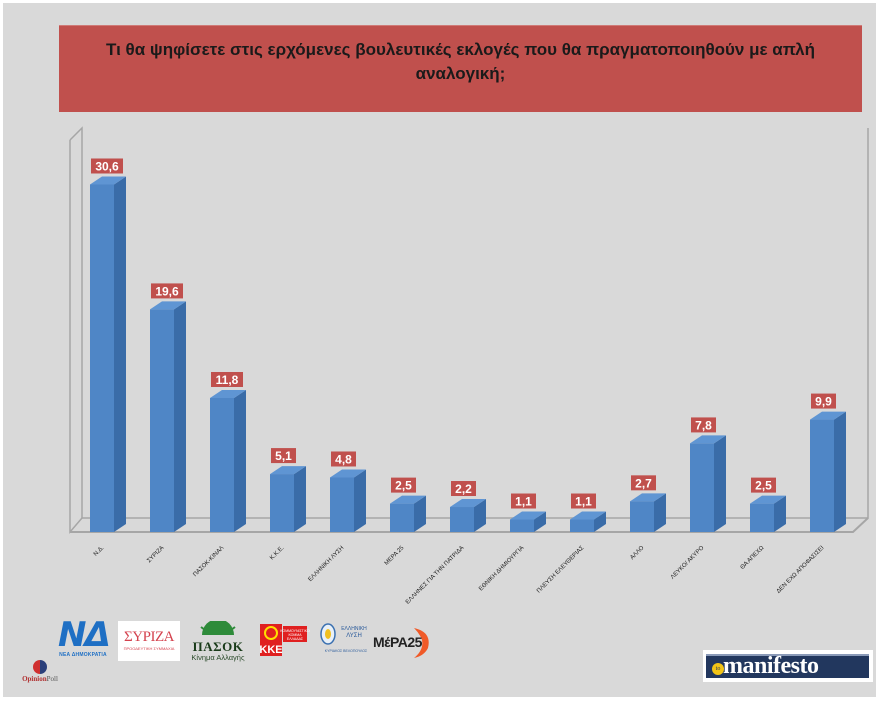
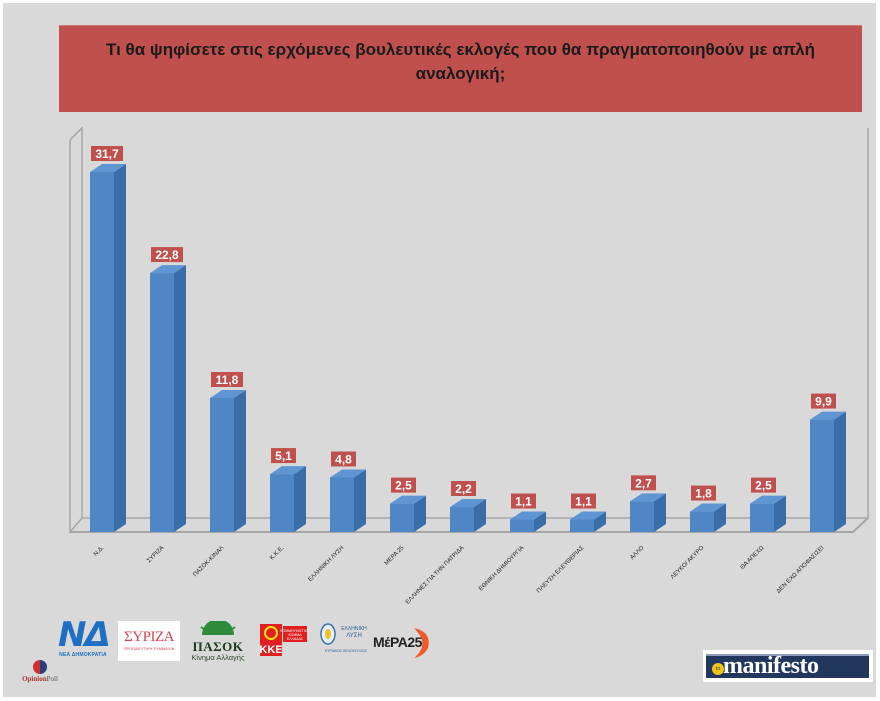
Ν.Δ.: 30,6 -> 31,7
ΣΥΡΙΖΑ: 19,6 -> 22,8
ΛΕΥΚΟ/ ΑΚΥΡΟ: 7,8 -> 1,8
